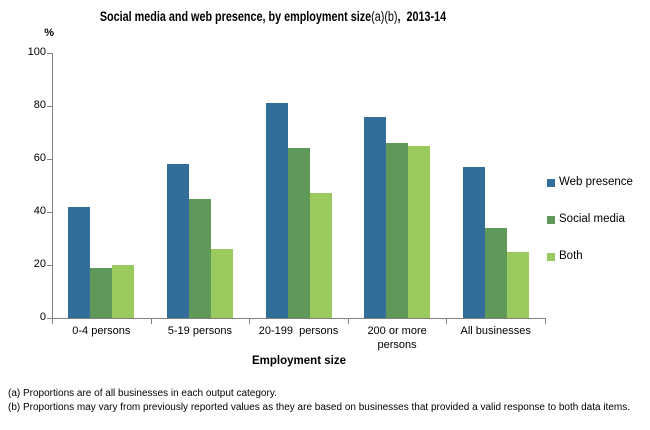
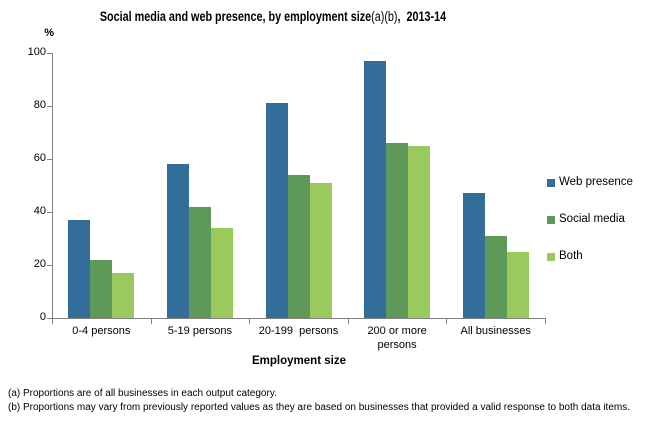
Web presence/0-4 persons: 42 -> 37
Social media/0-4 persons: 19 -> 22
Both/0-4 persons: 20 -> 17
Social media/5-19 persons: 45 -> 42
Both/5-19 persons: 26 -> 34
Social media/20-199 persons: 64 -> 54
Both/20-199 persons: 47 -> 51
Web presence/200 or more persons: 76 -> 97
Web presence/All businesses: 57 -> 47
Social media/All businesses: 34 -> 31
